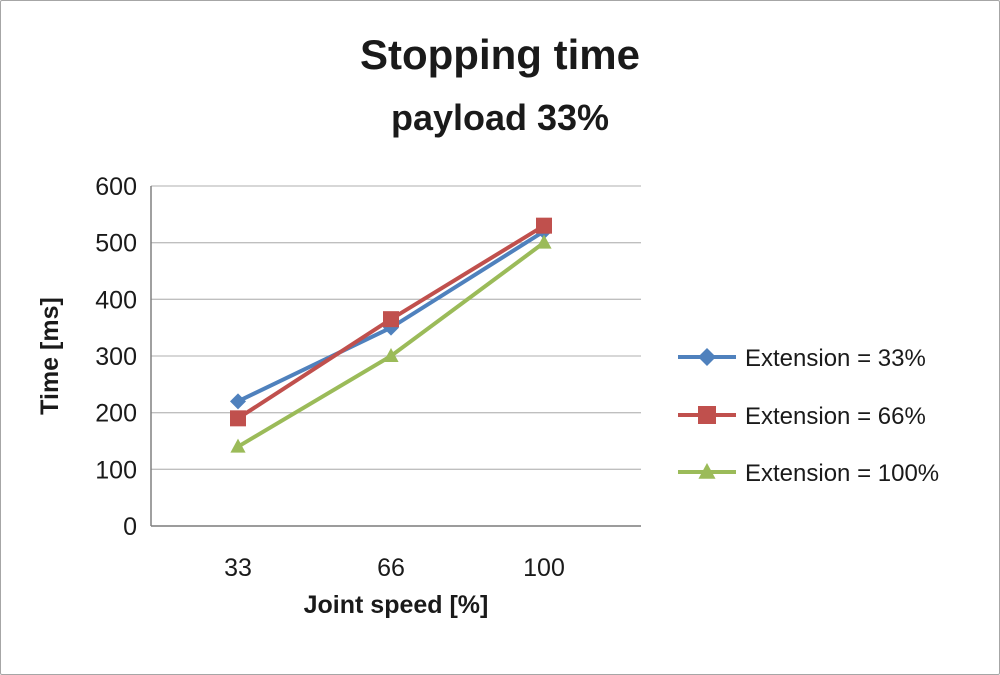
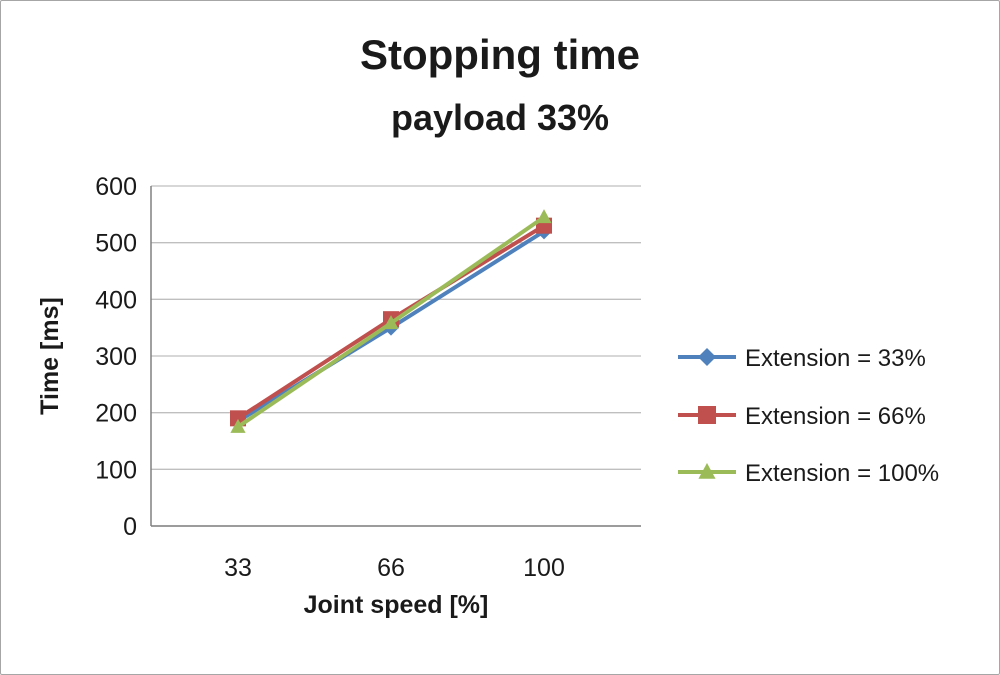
Extension = 33%/33: 220 -> 180
Extension = 100%/33: 140 -> 180
Extension = 100%/66: 300 -> 360
Extension = 100%/100: 500 -> 540
